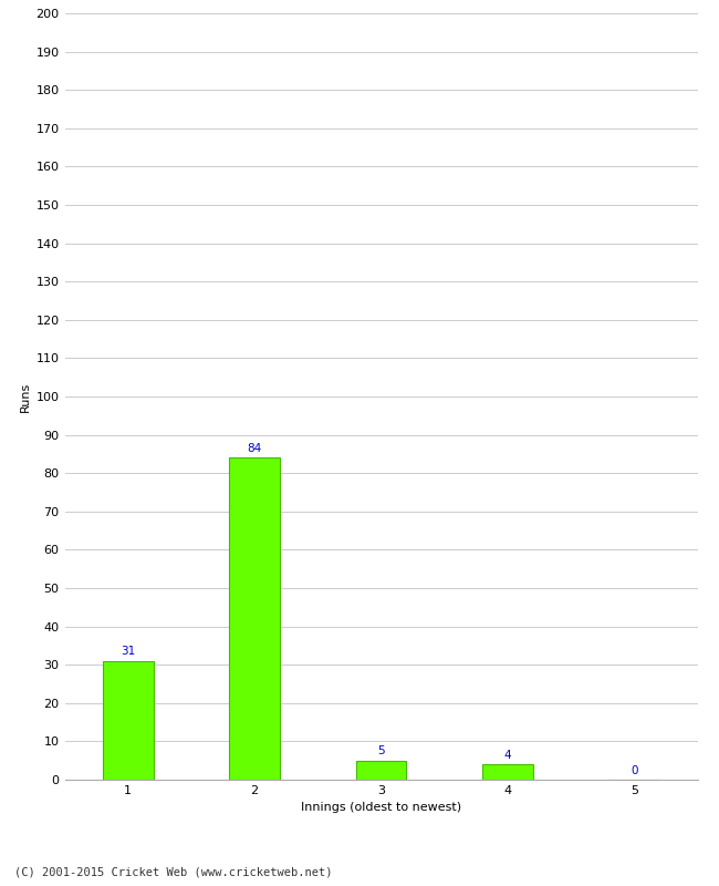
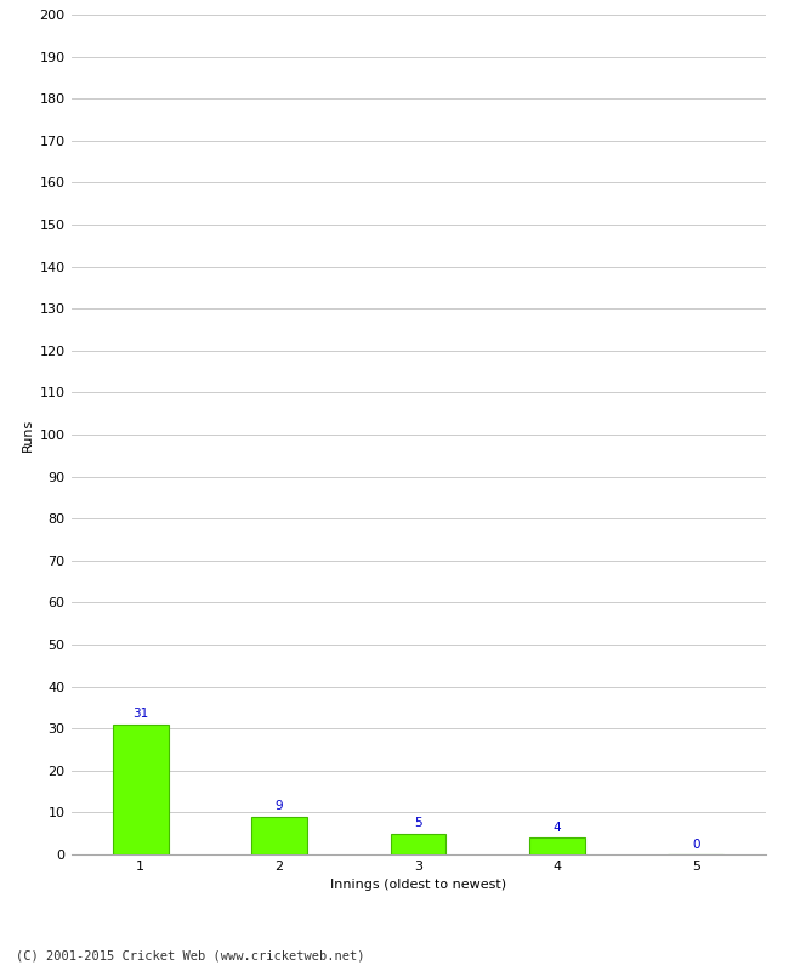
2: 84 -> 9
